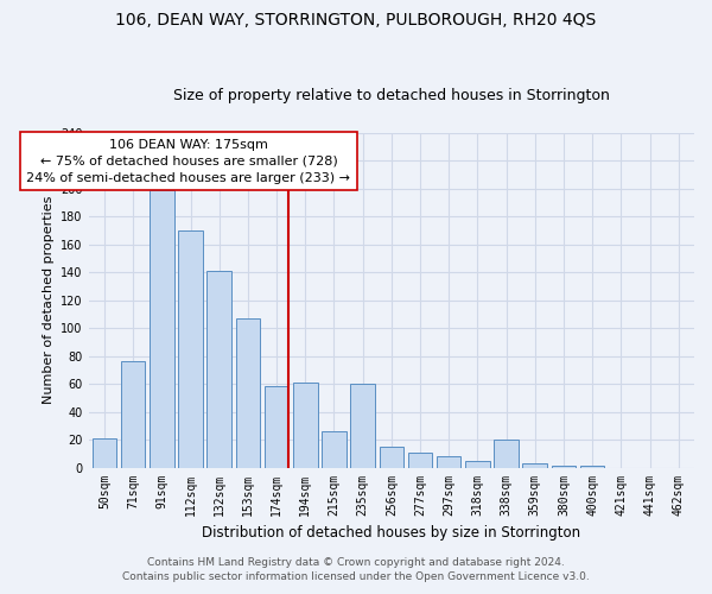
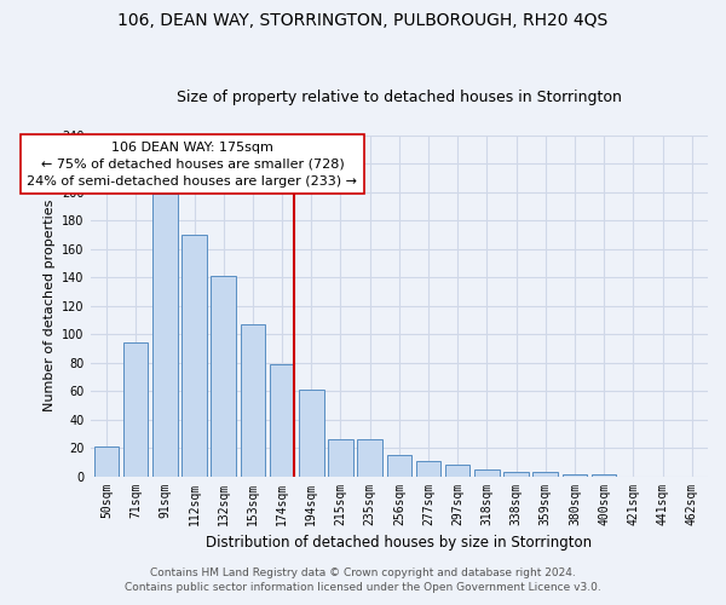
71sqm: 76 -> 94
174sqm: 58 -> 79
235sqm: 60 -> 26
338sqm: 20 -> 3
